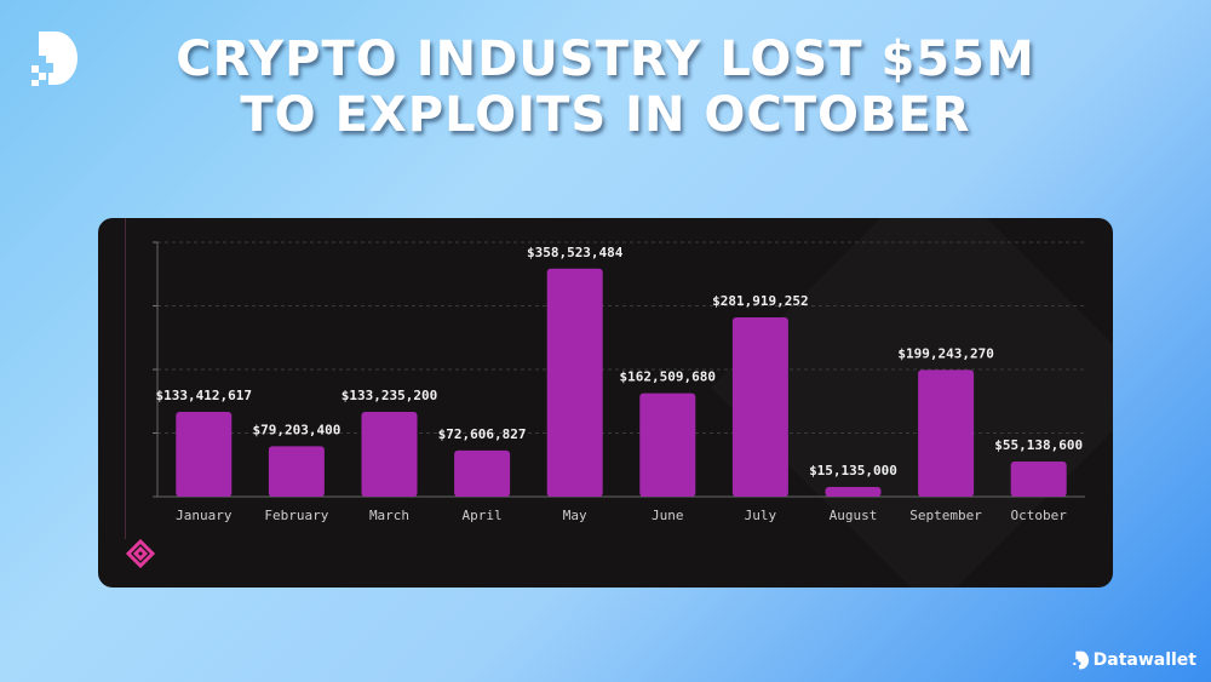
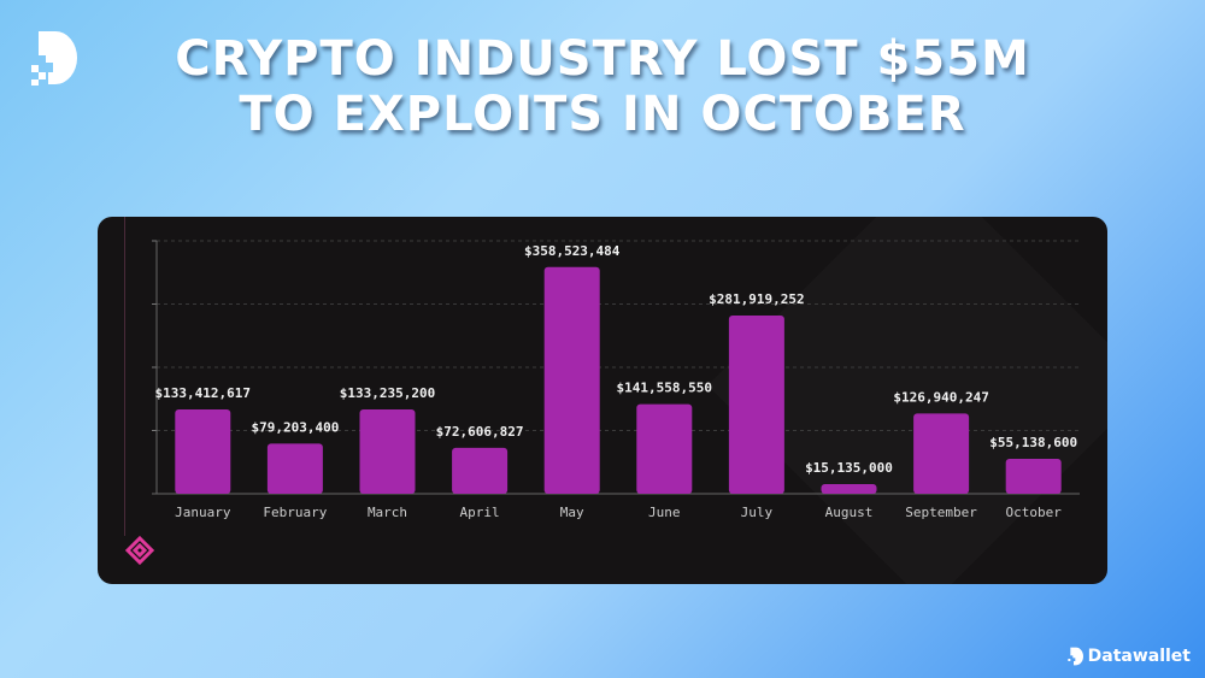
June: $162,509,680 -> $141,558,550
September: $199,243,270 -> $126,940,247
